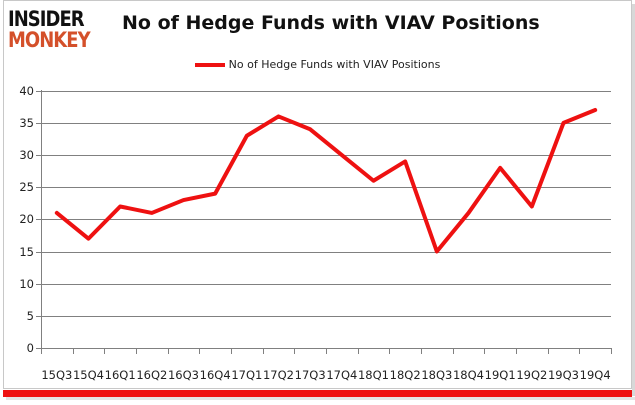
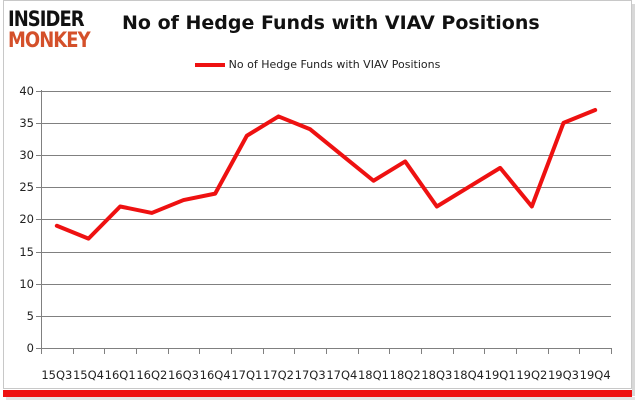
15Q3: 21 -> 19
18Q3: 15 -> 22
18Q4: 21 -> 25
